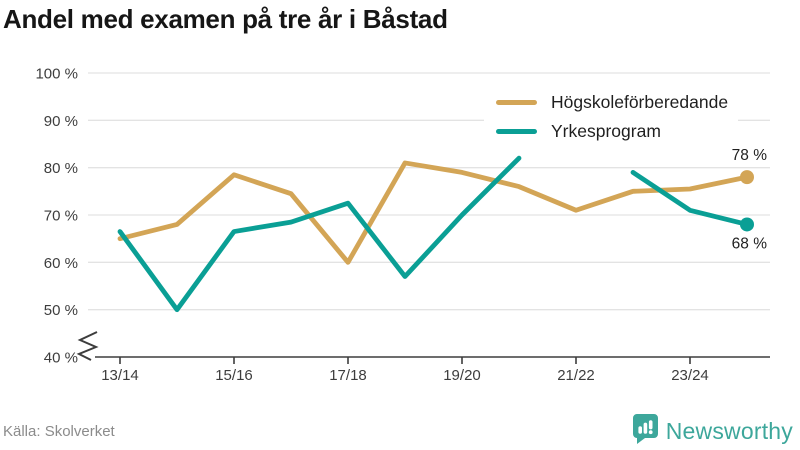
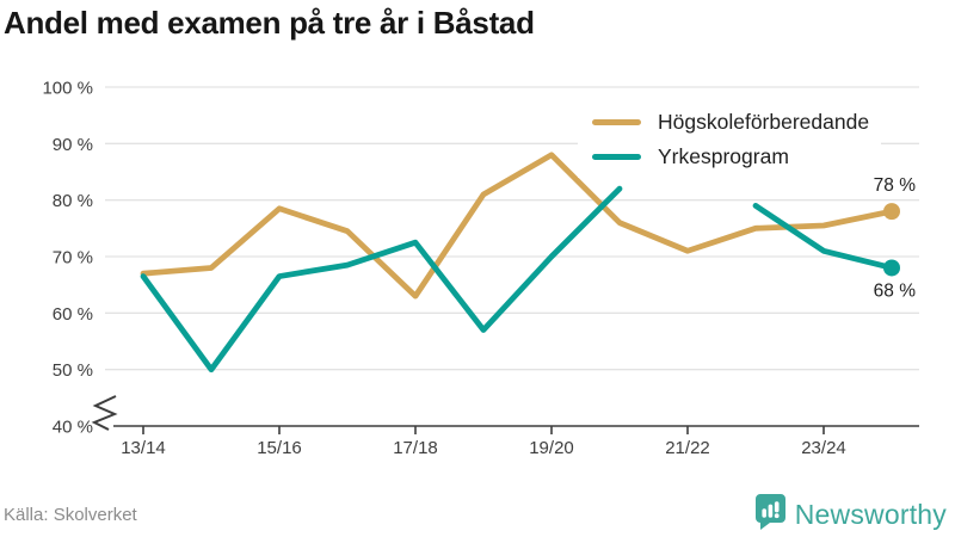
Högskoleförberedande/13/14: 65% -> 67%
Högskoleförberedande/17/18: 60% -> 63%
Högskoleförberedande/19/20: 79% -> 88%
